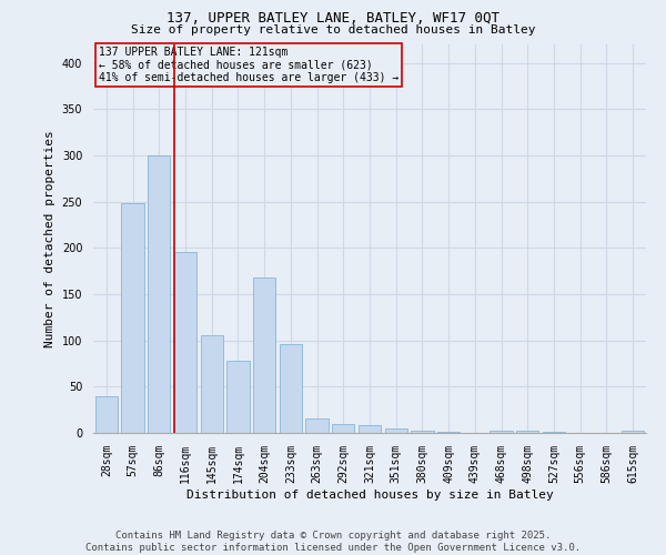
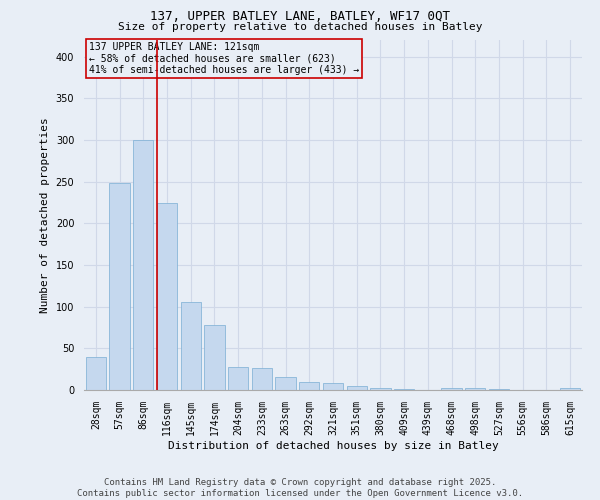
116sqm: 196 -> 225
204sqm: 168 -> 28
233sqm: 96 -> 27
